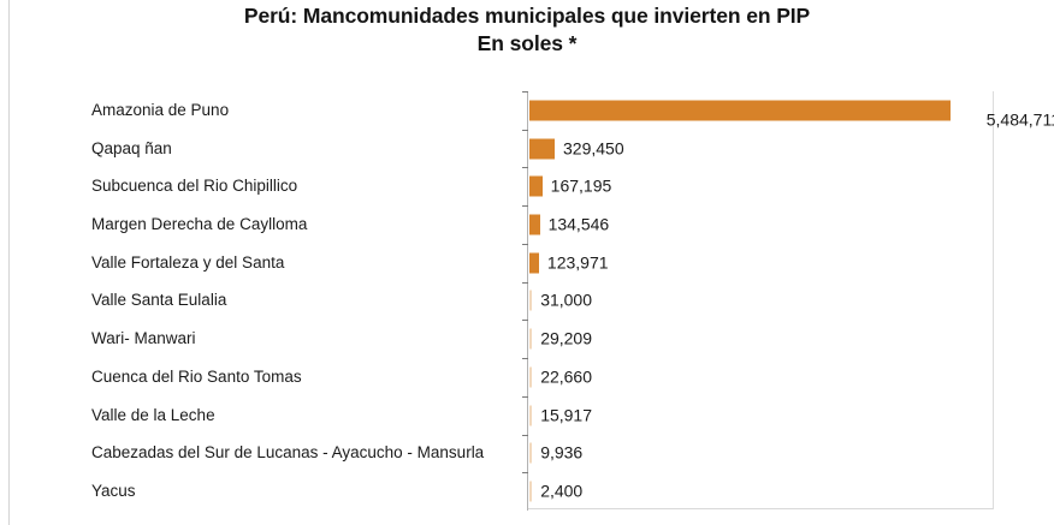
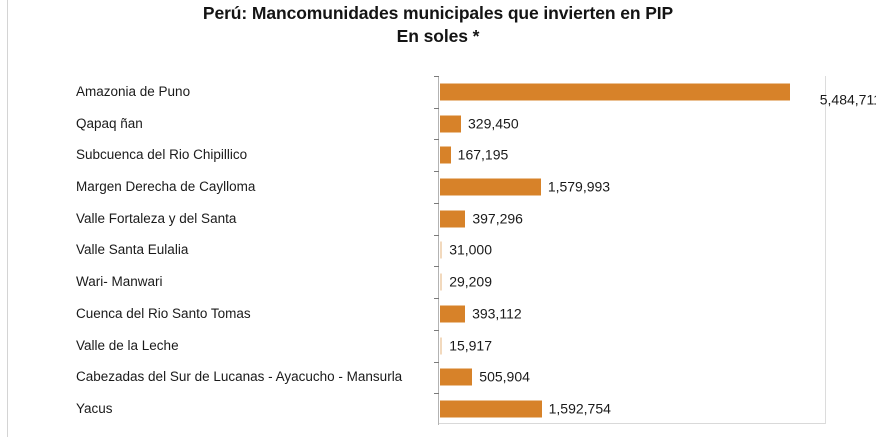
Margen Derecha de Caylloma: 134,546 -> 1,579,993
Valle Fortaleza y del Santa: 123,971 -> 397,296
Cuenca del Rio Santo Tomas: 22,660 -> 393,112
Cabezadas del Sur de Lucanas - Ayacucho - Mansurla: 9,936 -> 505,904
Yacus: 2,400 -> 1,592,754
